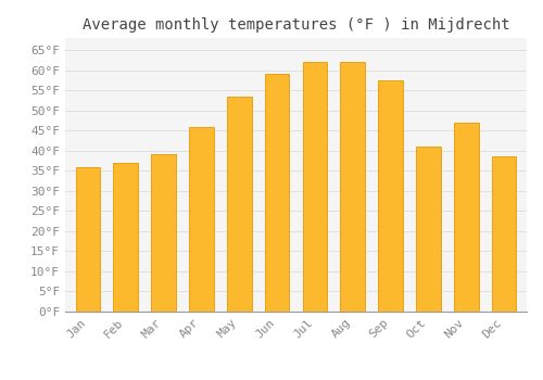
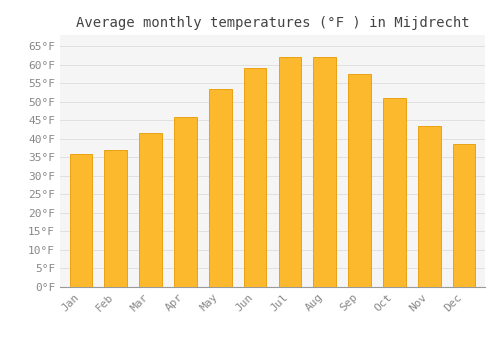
Mar: 39.0°F -> 41.5°F
Oct: 41.0°F -> 51.0°F
Nov: 47.0°F -> 43.5°F
